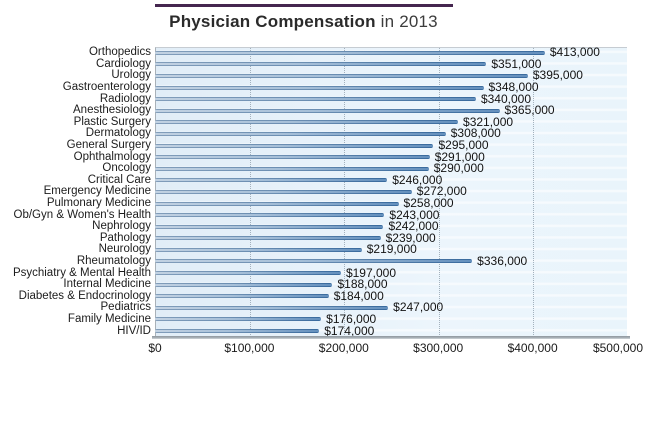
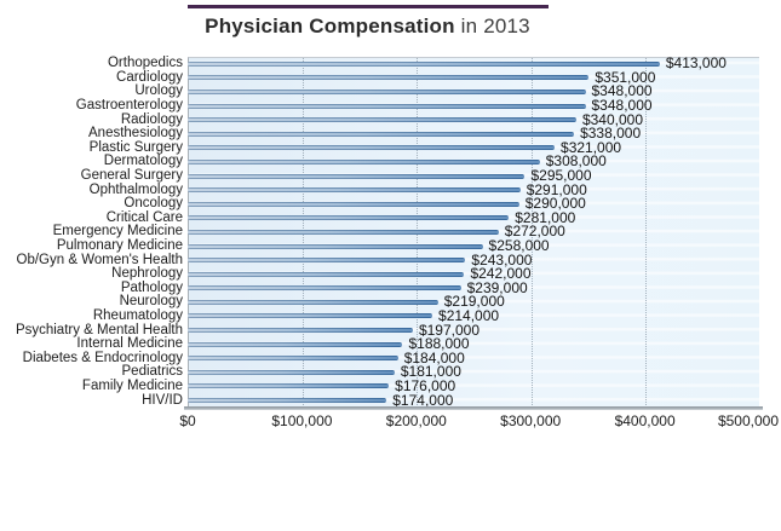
Urology: $395,000 -> $348,000
Anesthesiology: $365,000 -> $338,000
Critical Care: $246,000 -> $281,000
Rheumatology: $336,000 -> $214,000
Pediatrics: $247,000 -> $181,000
